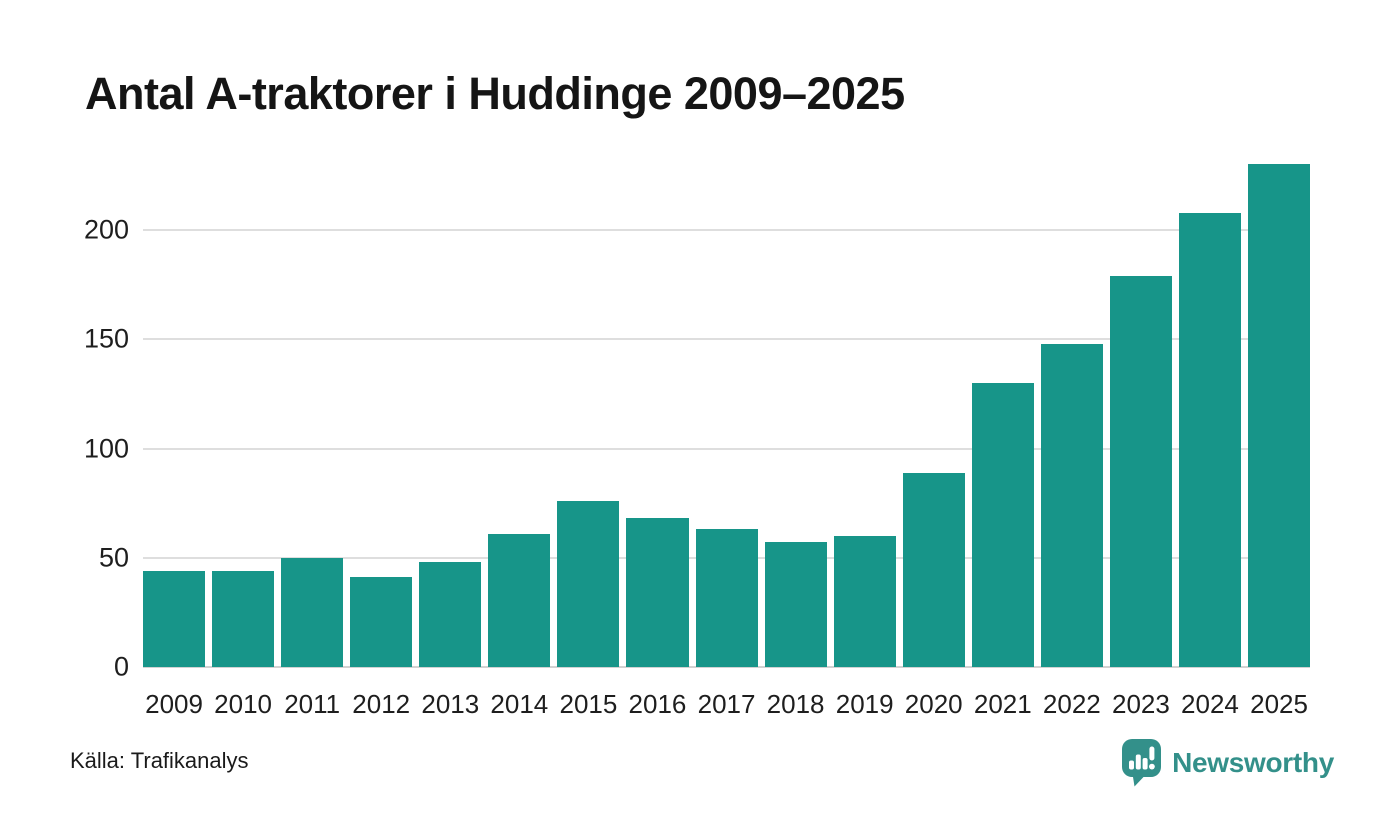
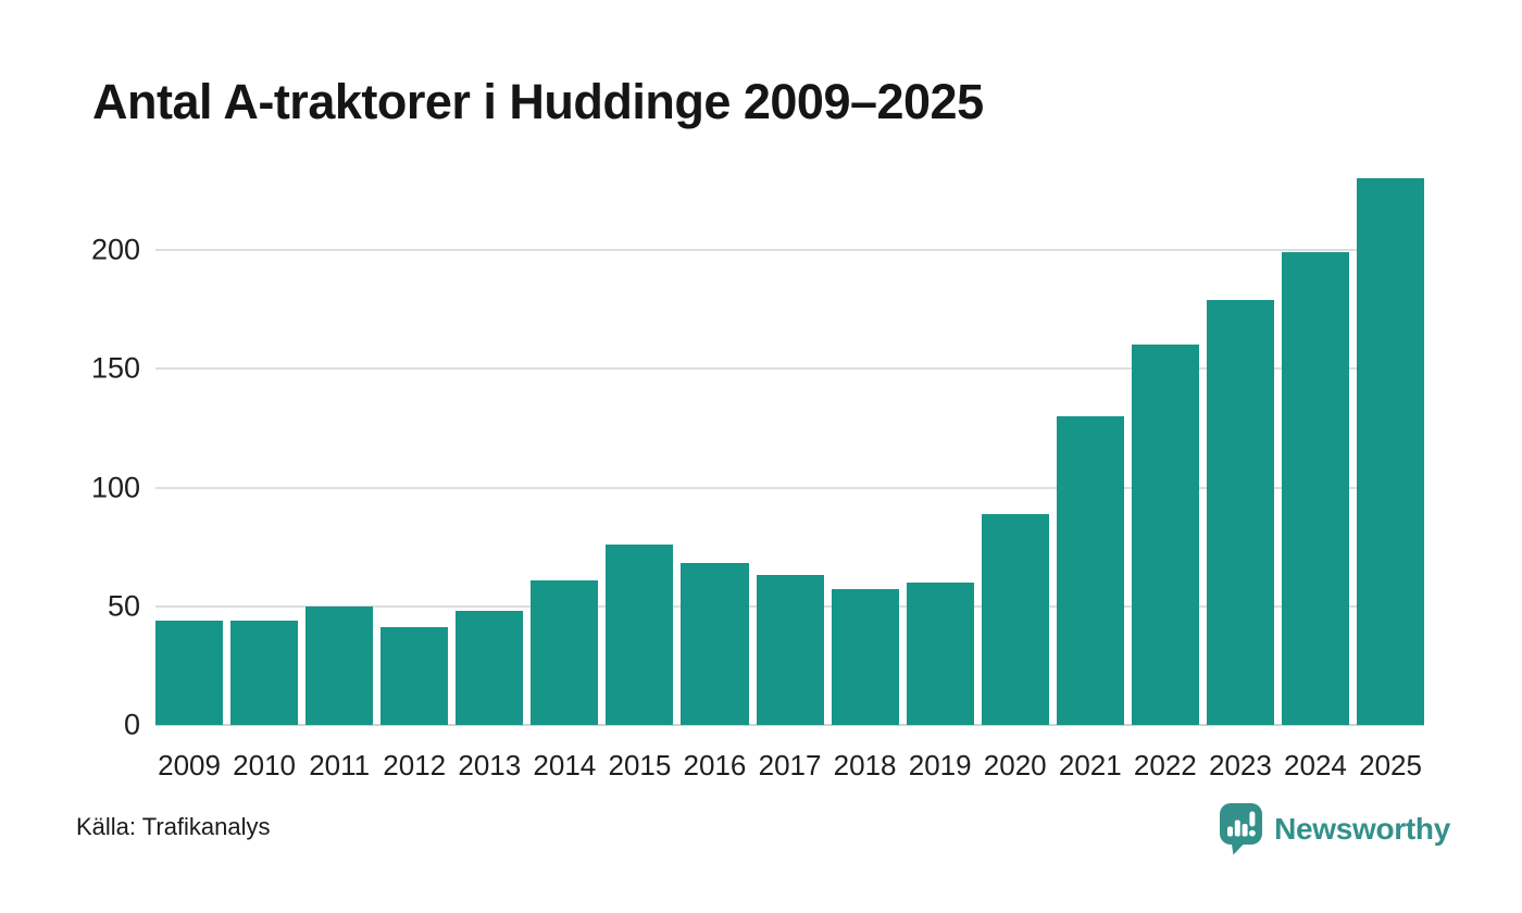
2022: 148 -> 160
2024: 208 -> 199
